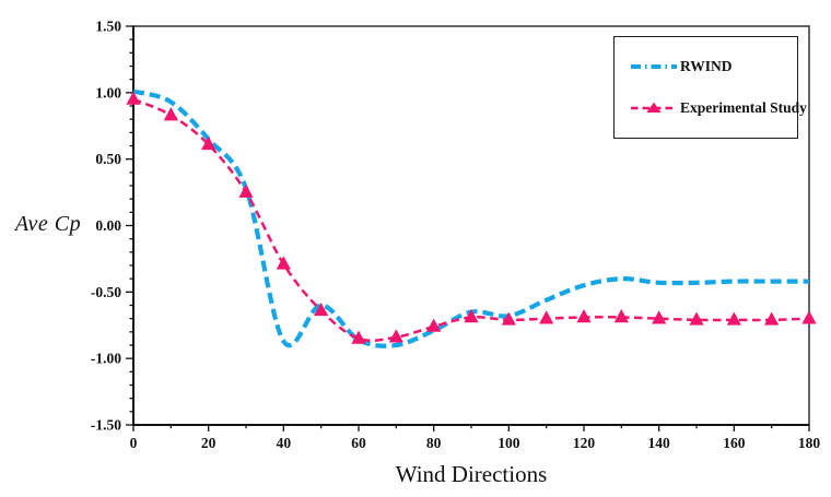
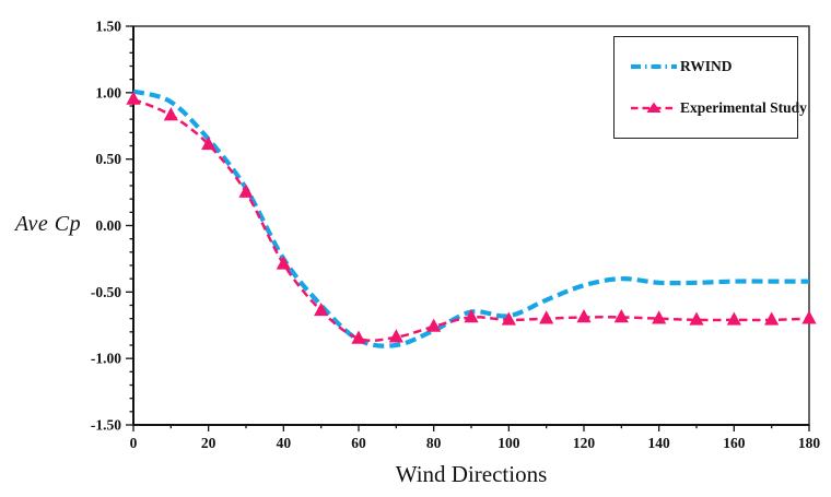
RWIND/40: -0.87 -> -0.25
